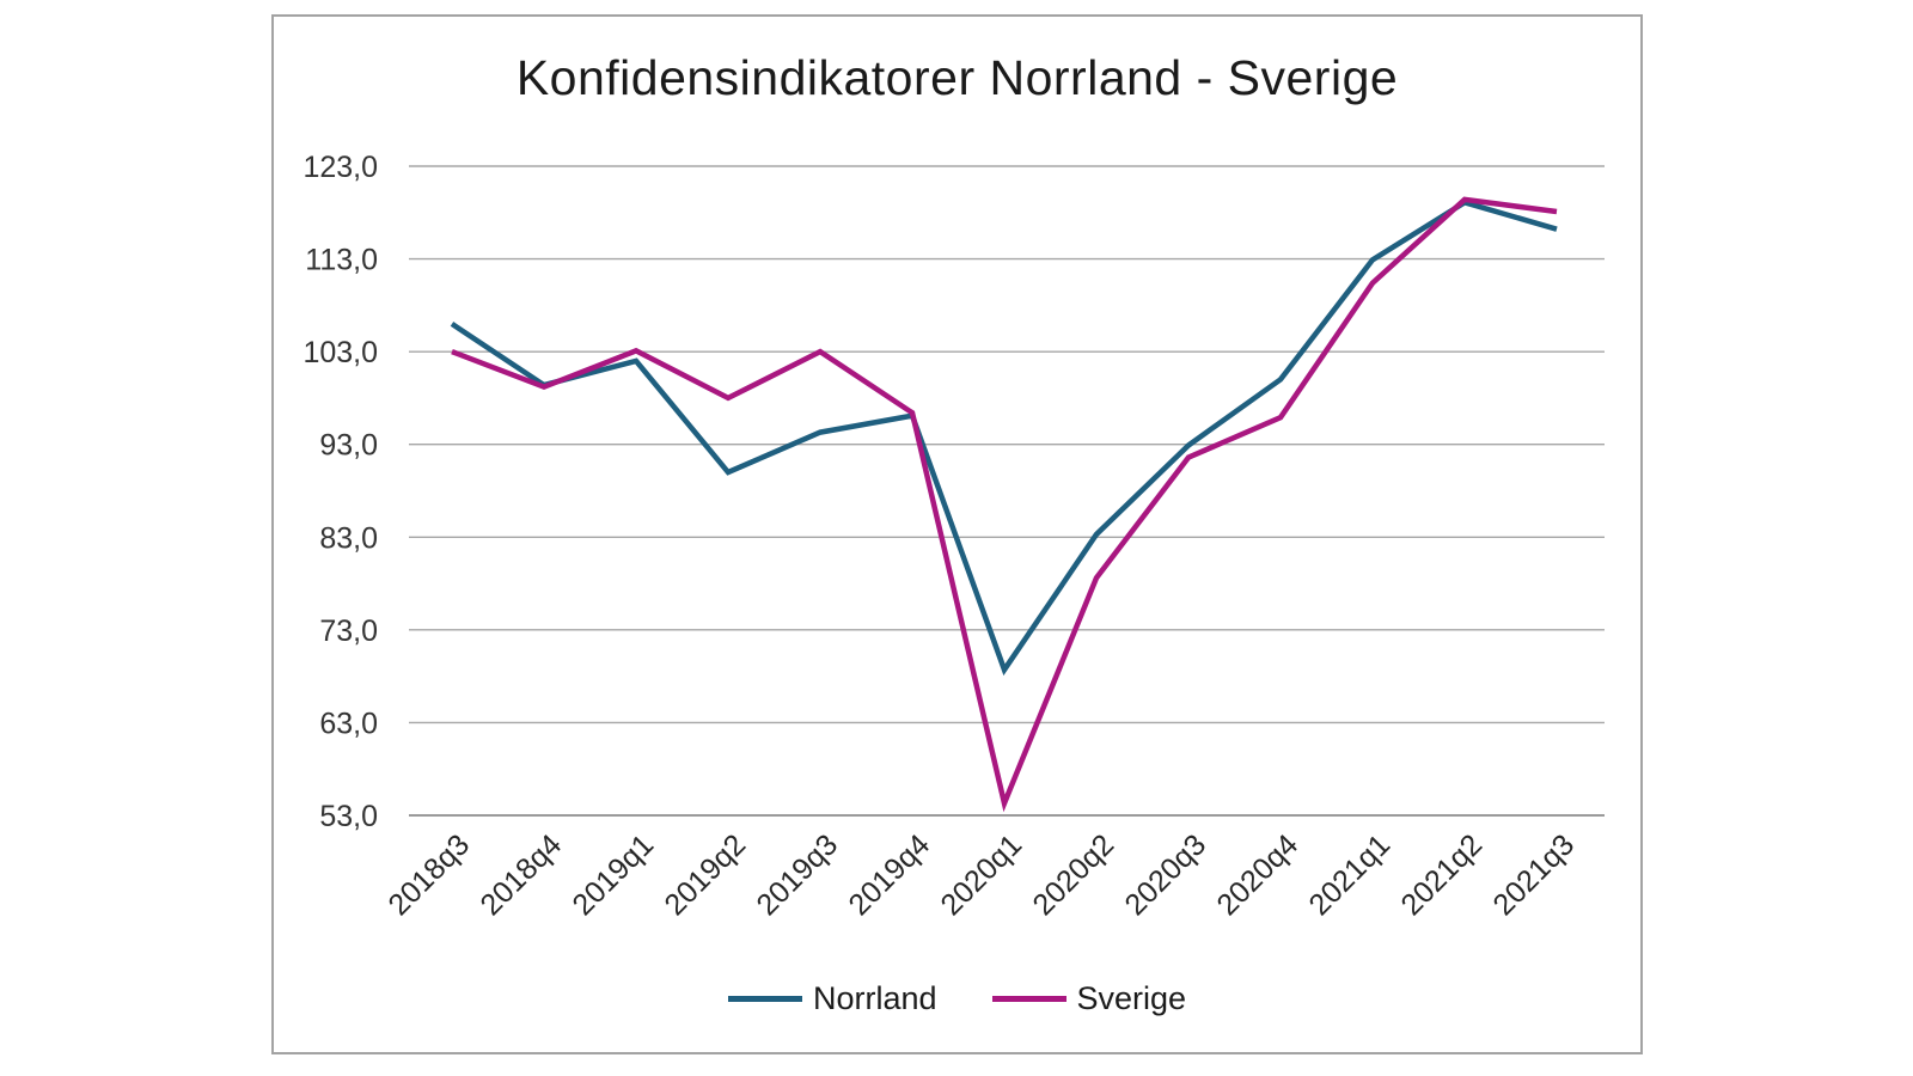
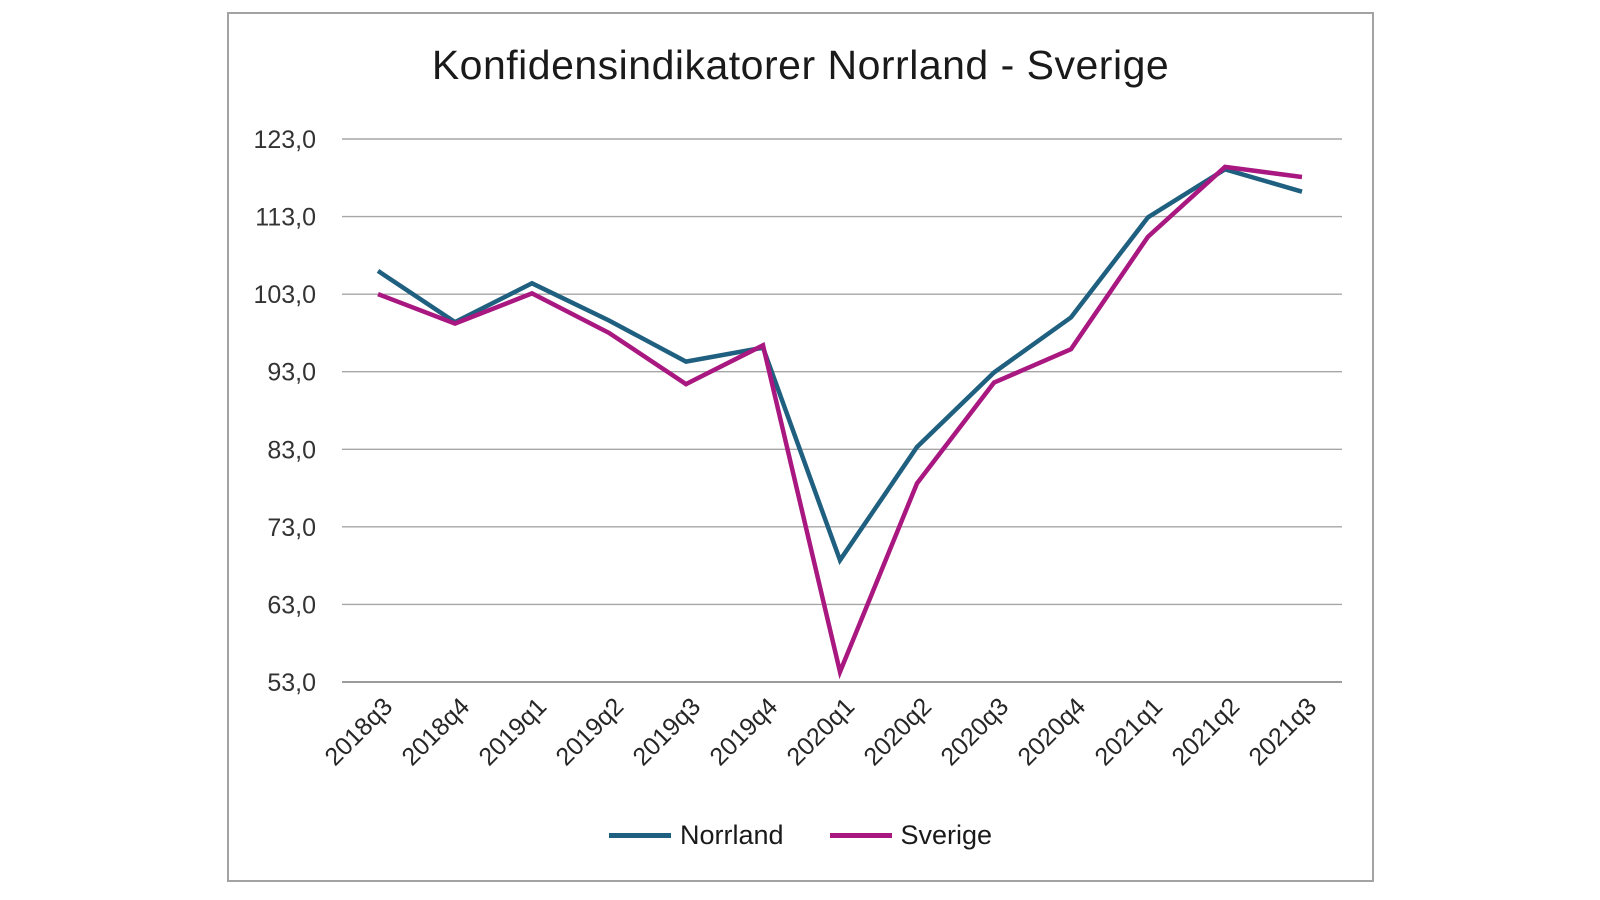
Norrland/2019q1: 102 -> 104
Norrland/2019q2: 90 -> 100
Sverige/2019q3: 103 -> 91
